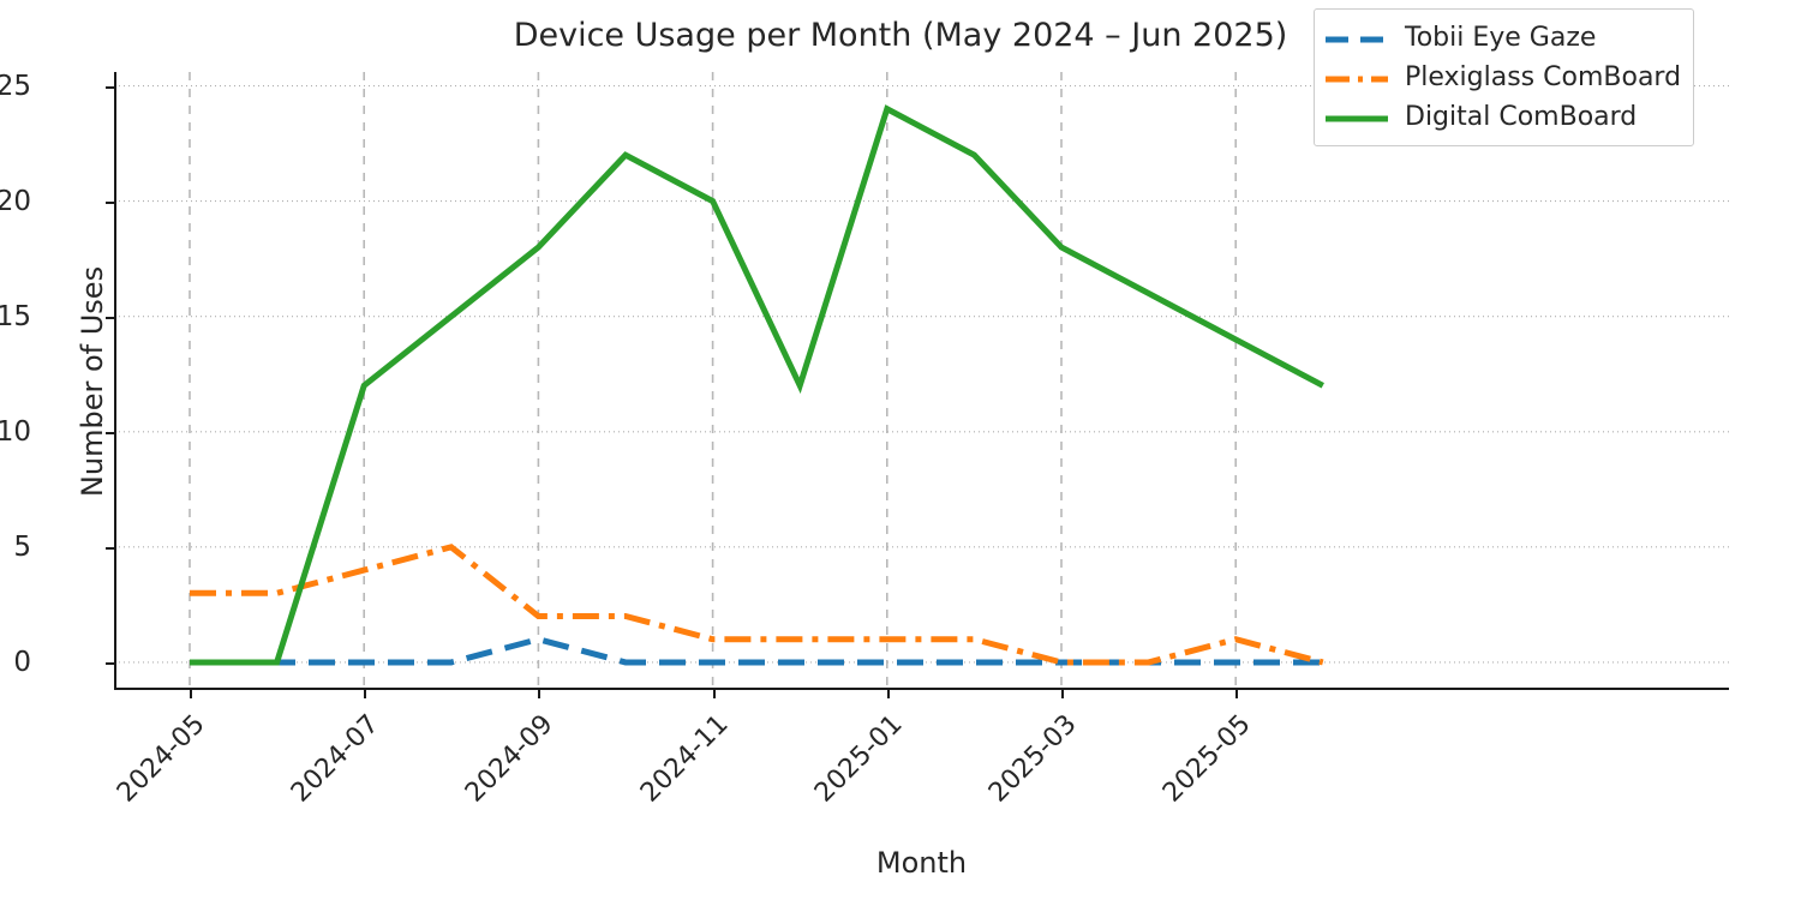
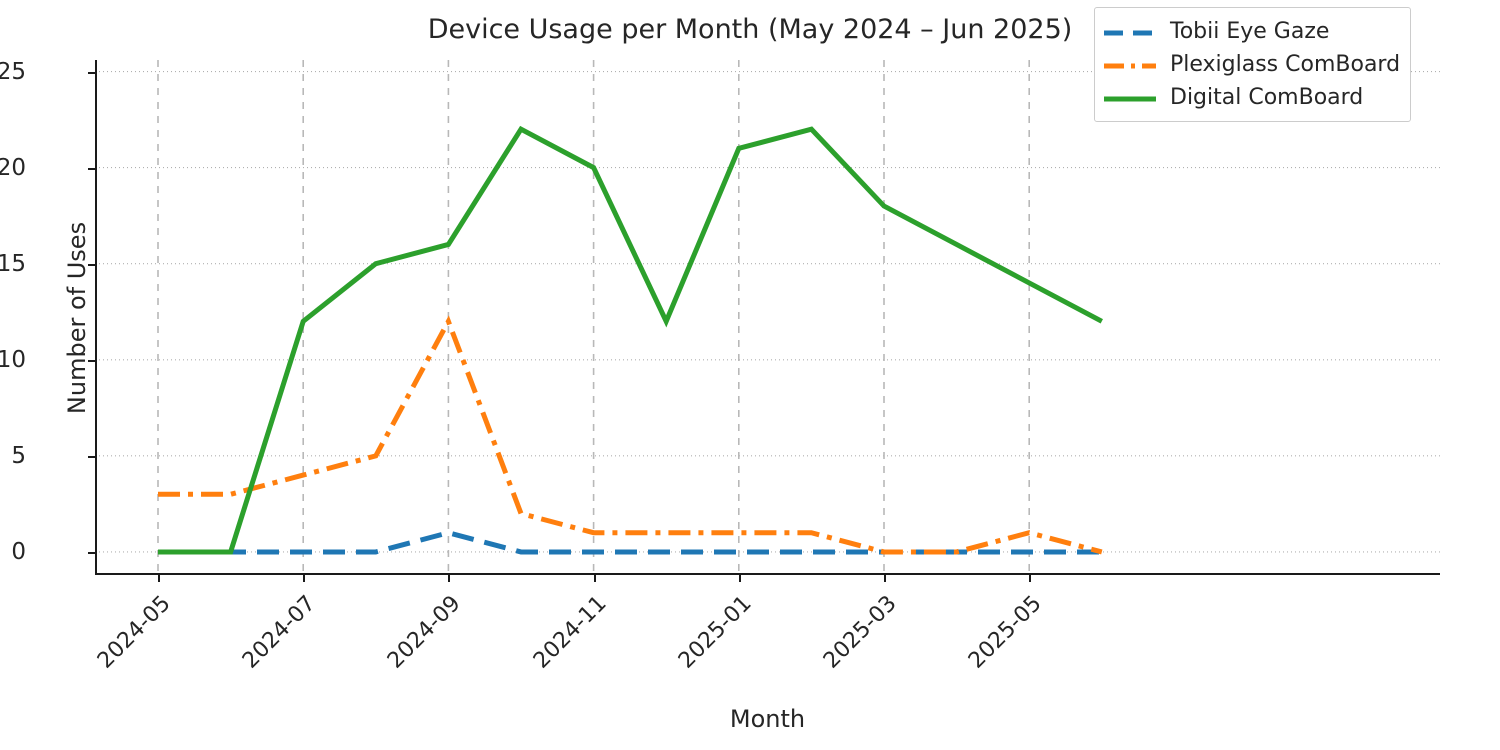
Plexiglass ComBoard/2024-09: 2 -> 12
Digital ComBoard/2024-09: 18 -> 16
Digital ComBoard/2025-01: 24 -> 21
